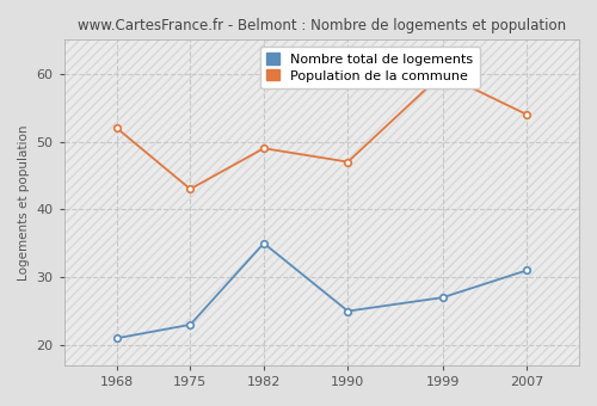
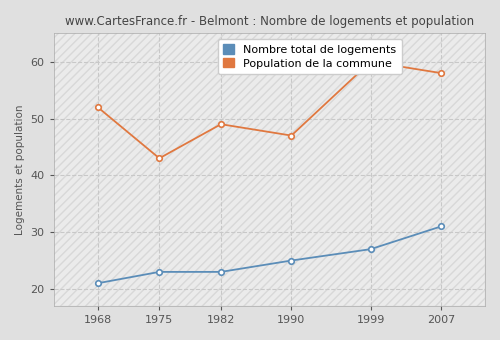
Nombre total de logements/1982: 35 -> 23
Population de la commune/2007: 54 -> 58
